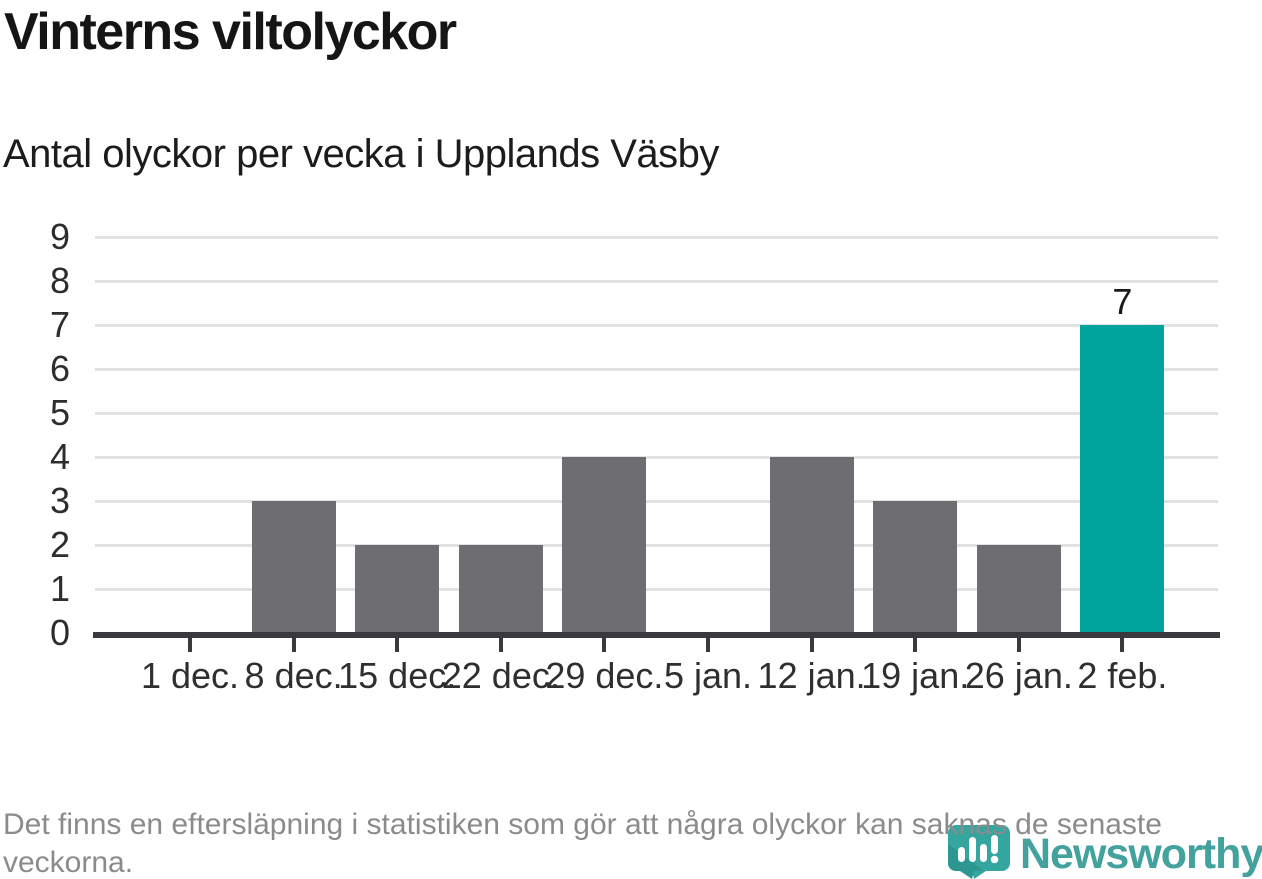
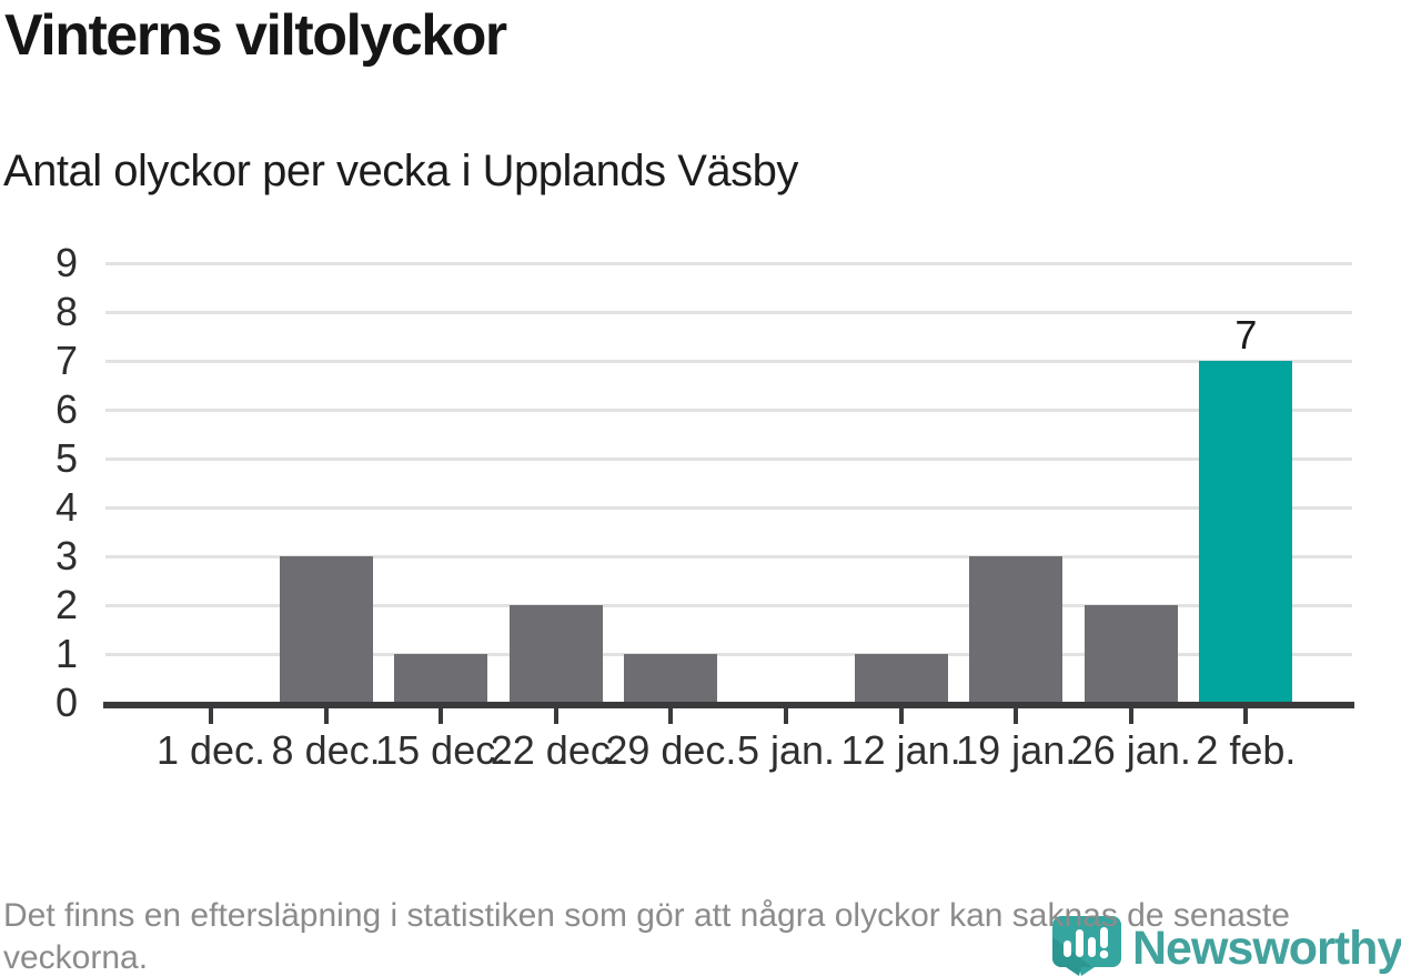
15 dec.: 2 -> 1
29 dec.: 4 -> 1
12 jan.: 4 -> 1
